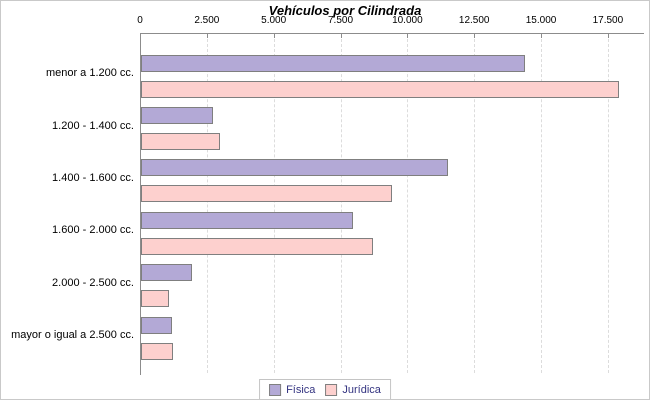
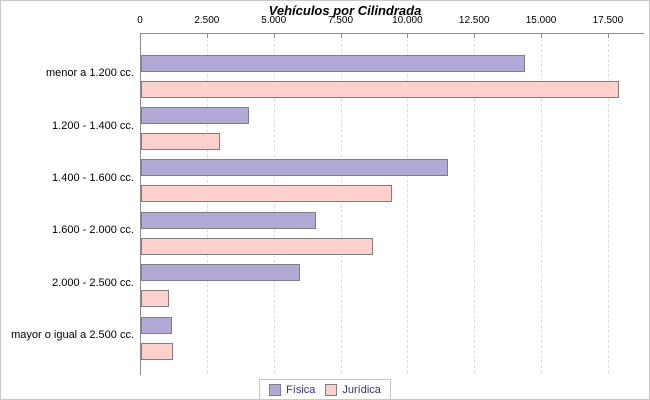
Física/1.200 - 1.400 cc.: 2600 -> 4000
Física/1.600 - 2.000 cc.: 7900 -> 6500
Física/2.000 - 2.500 cc.: 1900 -> 5900
